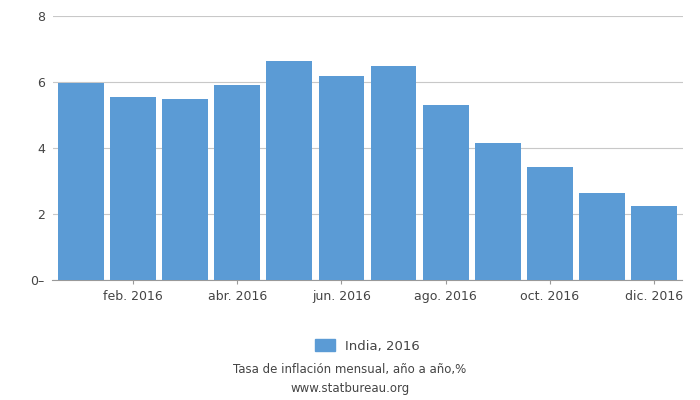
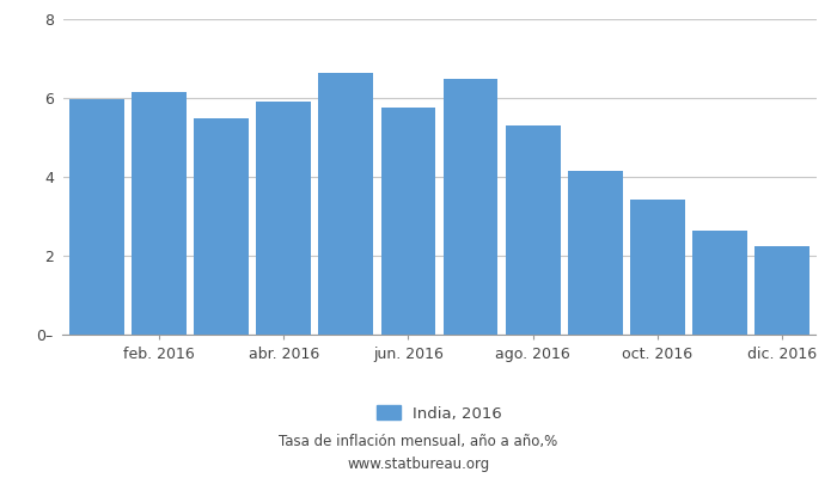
feb. 2016: 5.54 -> 6.15
jun. 2016: 6.17 -> 5.75
